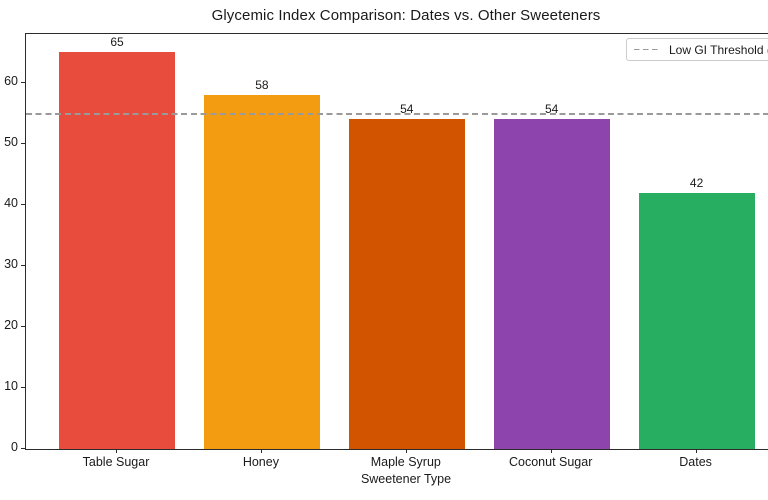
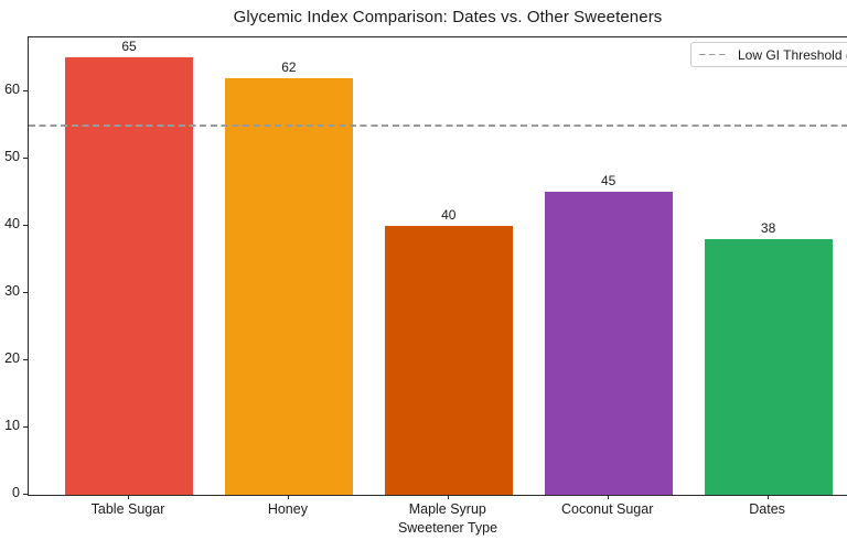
Honey: 58 -> 62
Maple Syrup: 54 -> 40
Coconut Sugar: 54 -> 45
Dates: 42 -> 38
